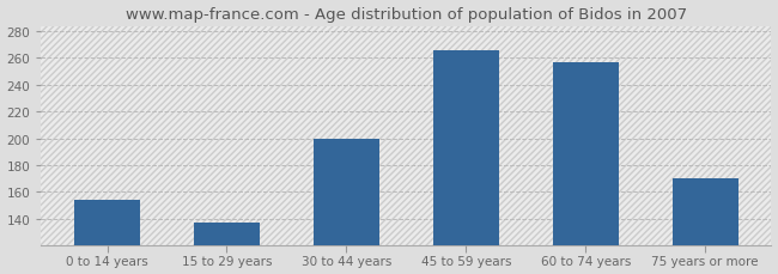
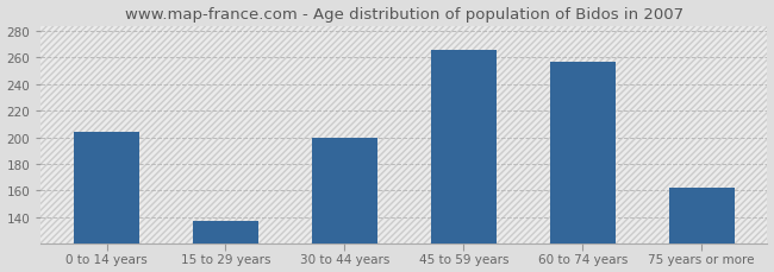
0 to 14 years: 154 -> 204
75 years or more: 170 -> 162
